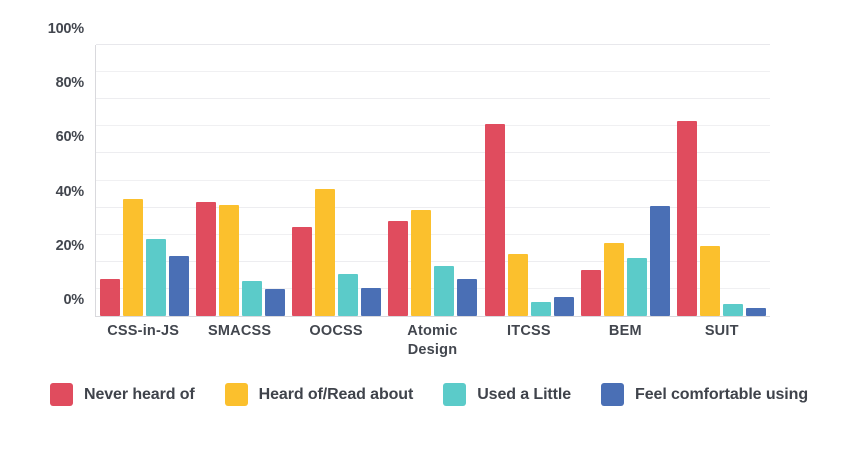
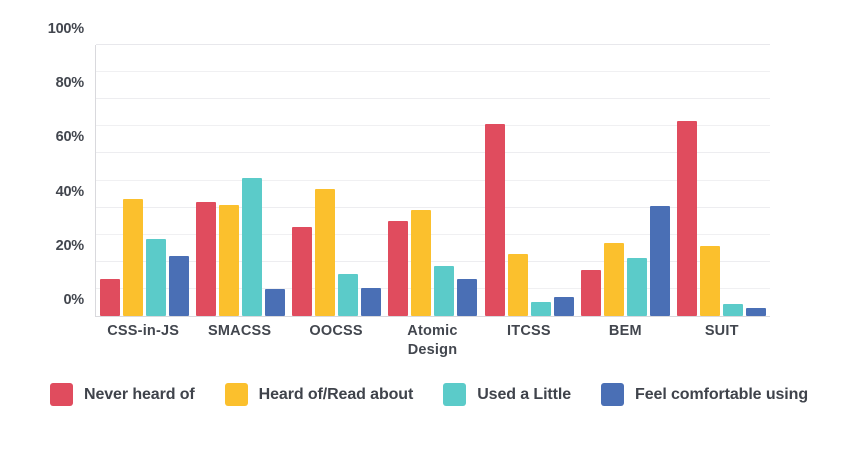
Used a Little/SMACSS: 13% -> 51%
